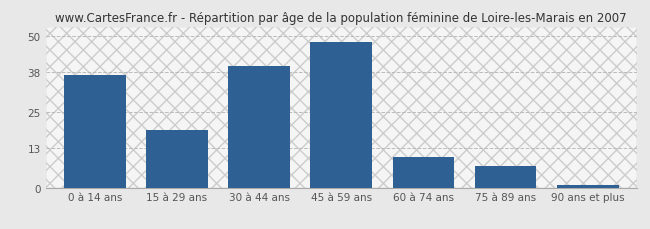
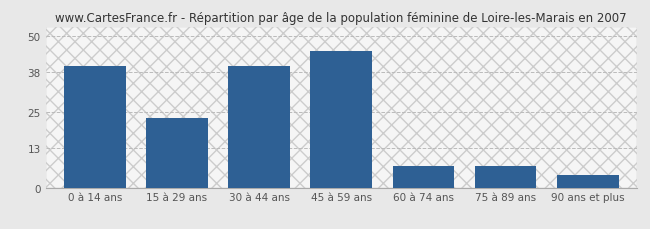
0 à 14 ans: 37 -> 40
15 à 29 ans: 19 -> 23
45 à 59 ans: 48 -> 45
60 à 74 ans: 10 -> 7
90 ans et plus: 1 -> 4
